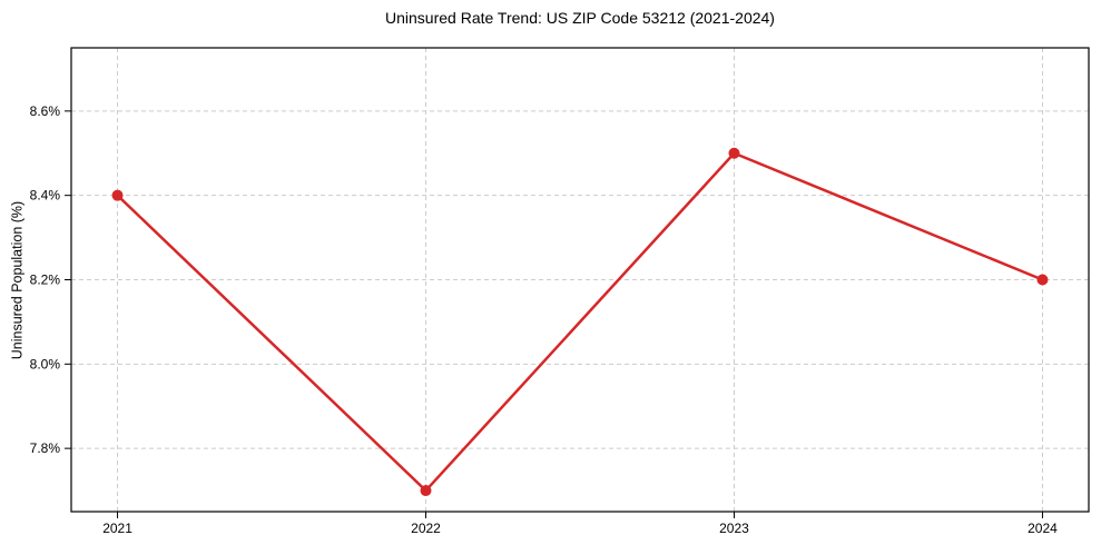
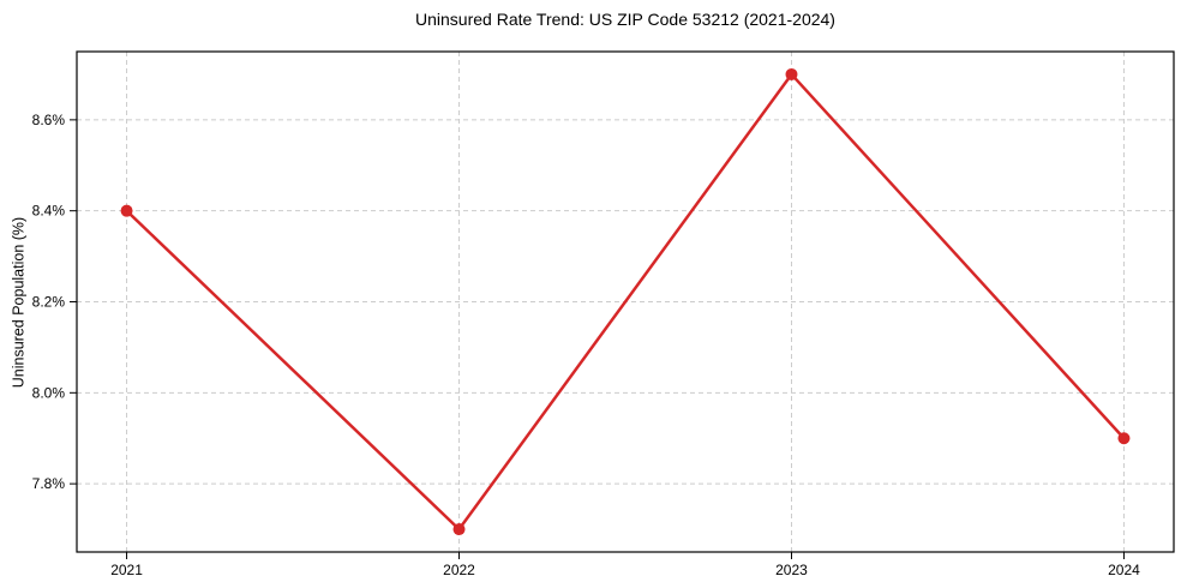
2023: 8.5% -> 8.7%
2024: 8.2% -> 7.9%
